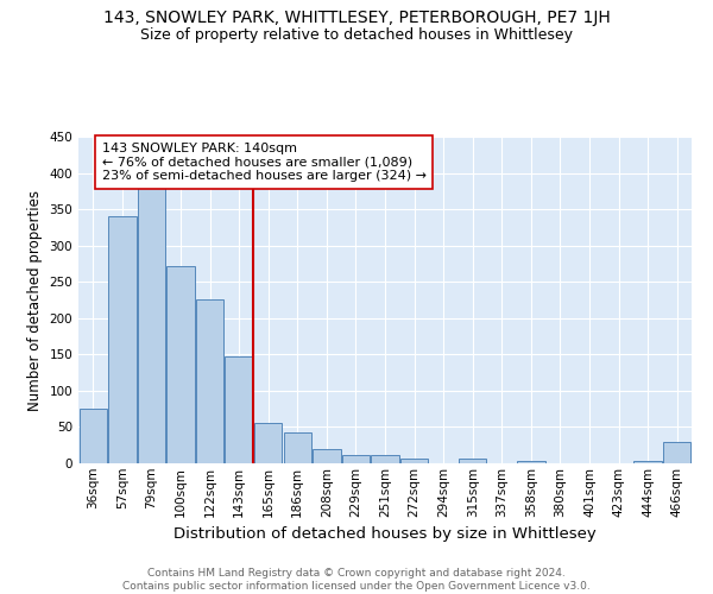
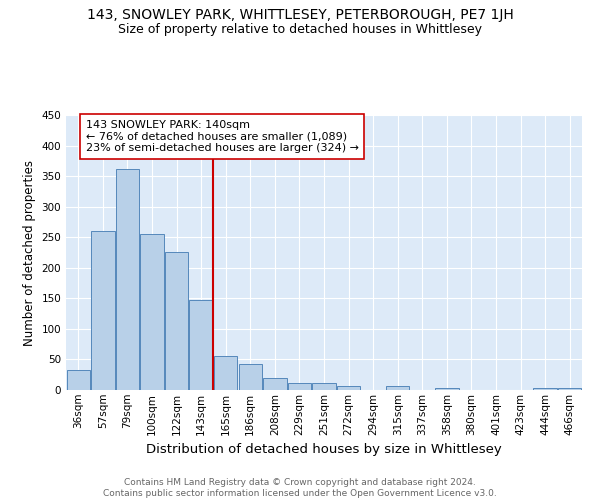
36sqm: 76 -> 33
57sqm: 340 -> 260
79sqm: 380 -> 362
100sqm: 272 -> 256
466sqm: 30 -> 3
